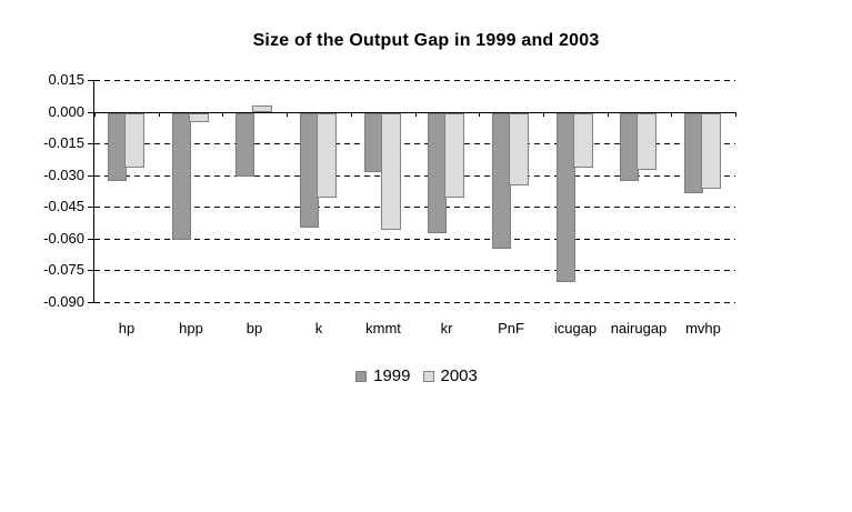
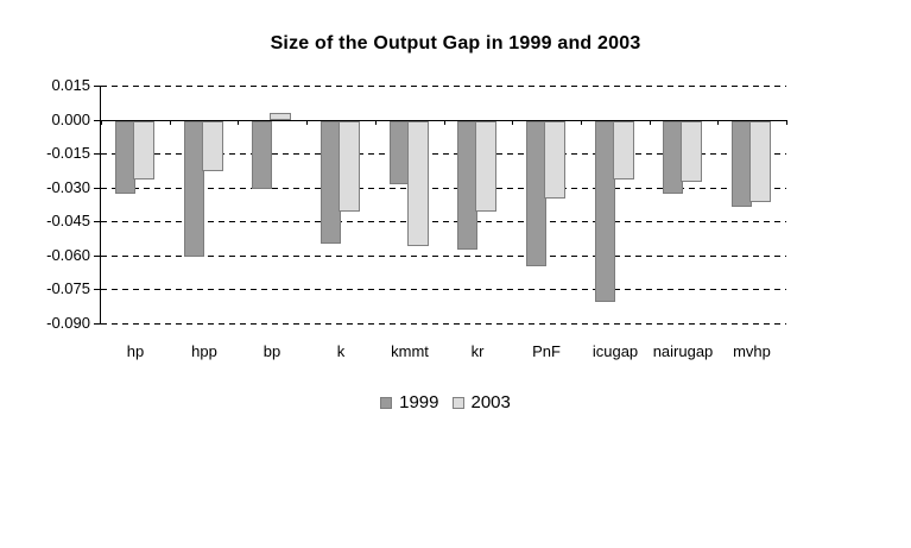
2003/hpp: -0.004 -> -0.022
